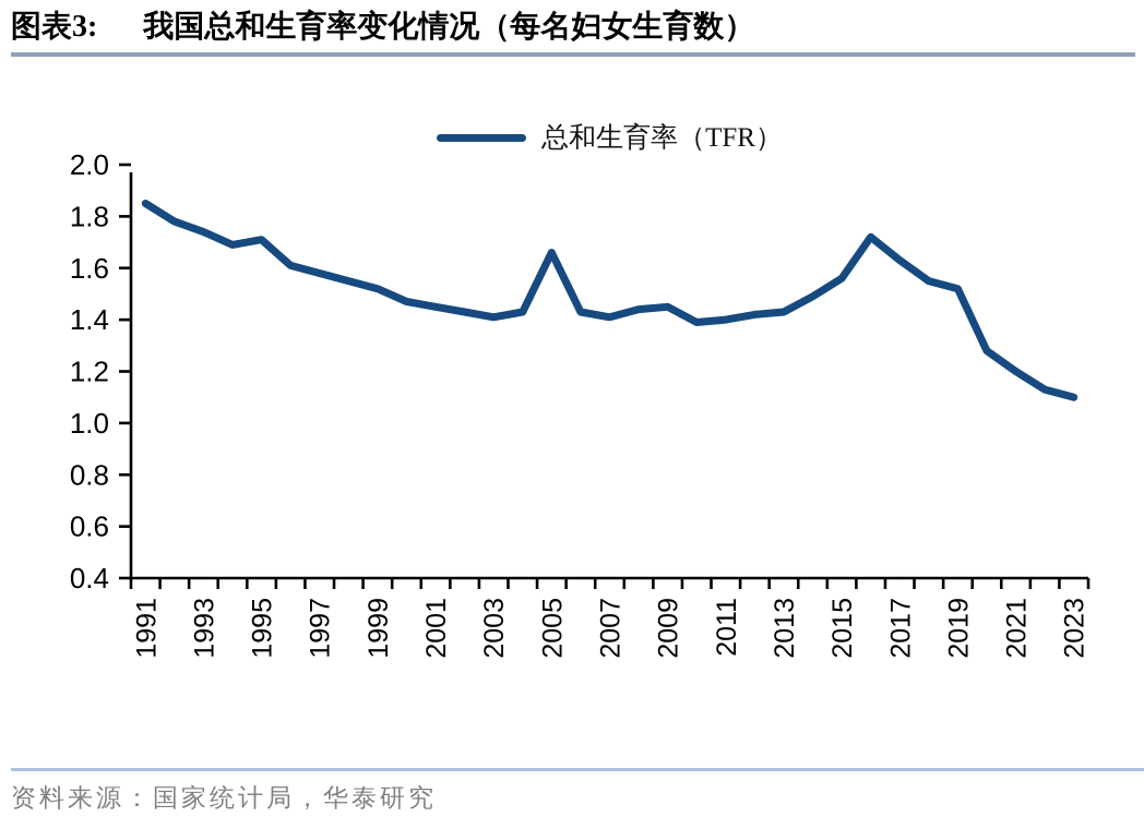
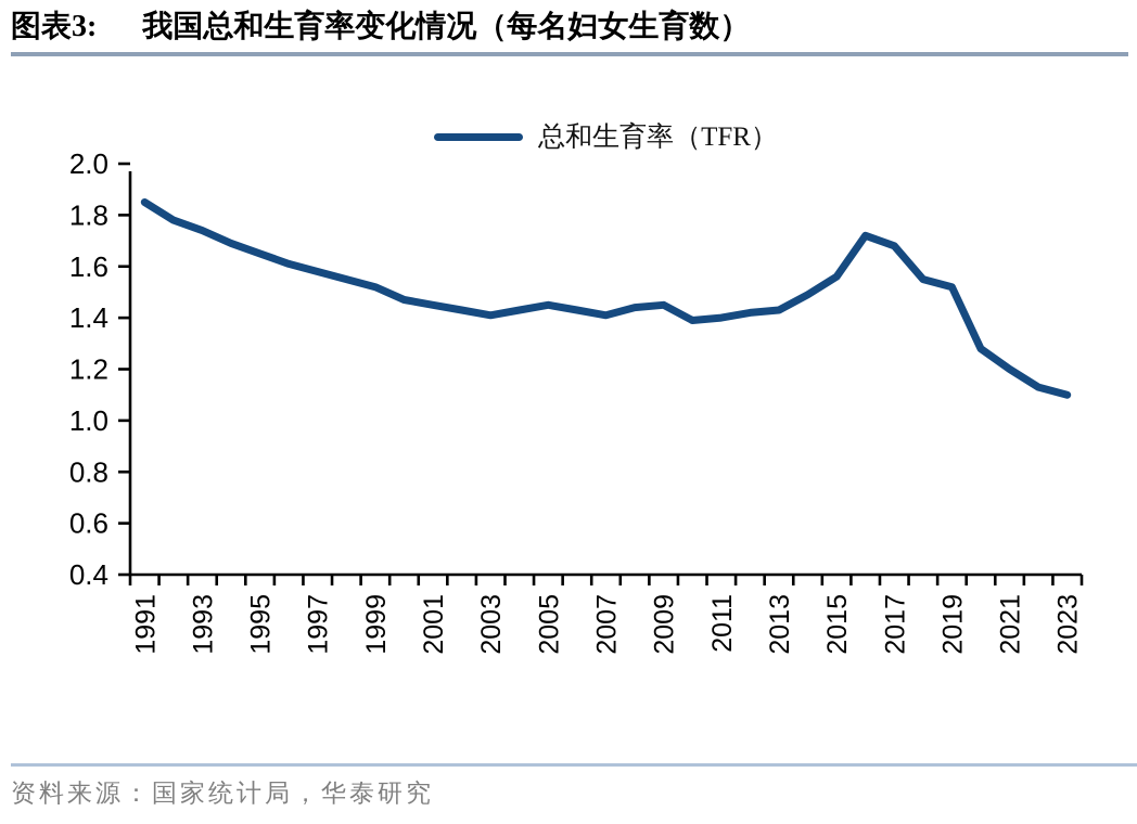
1995: 1.71 -> 1.65
2005: 1.66 -> 1.45
2017: 1.63 -> 1.68
